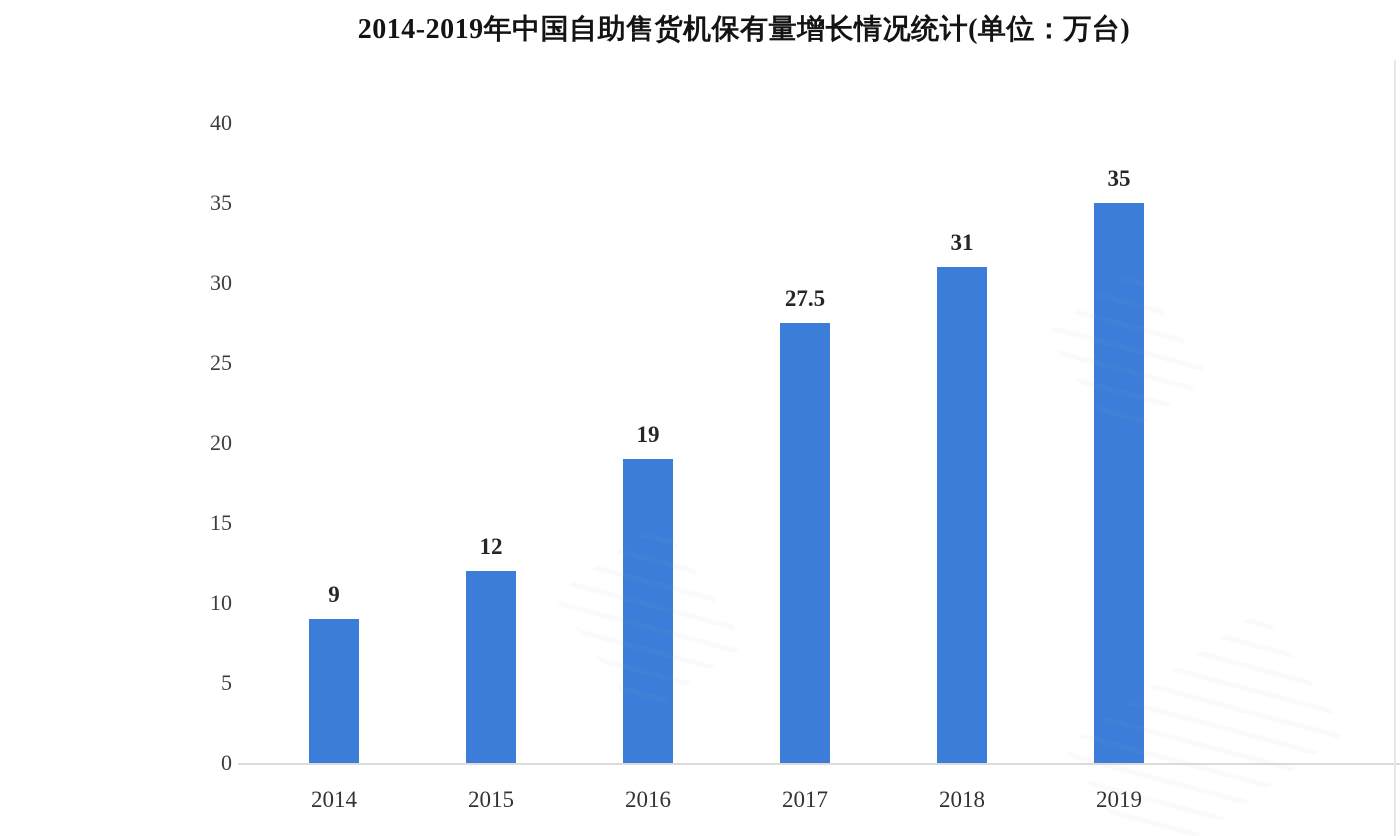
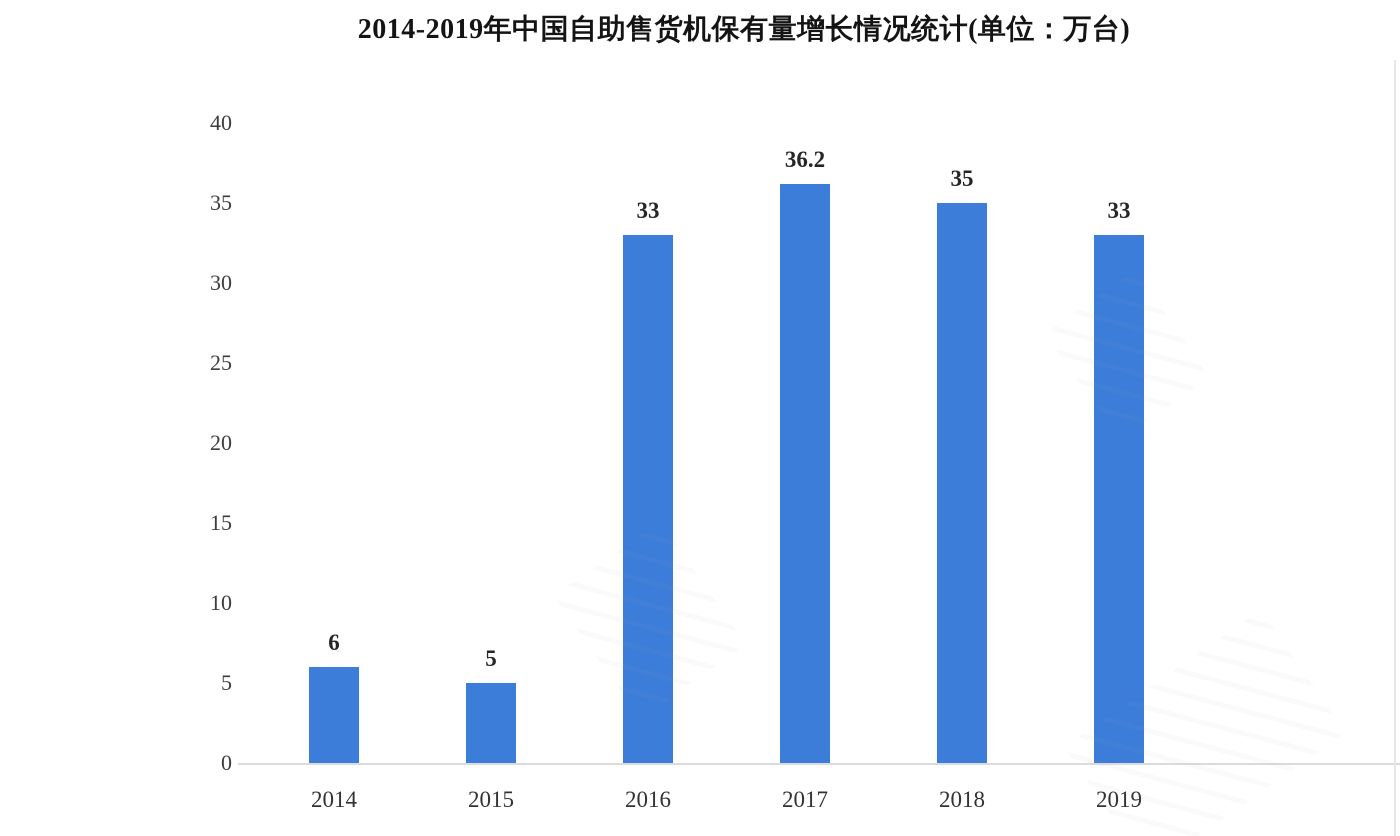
2014: 9 -> 6
2015: 12 -> 5
2016: 19 -> 33
2017: 27.5 -> 36.2
2018: 31 -> 35
2019: 35 -> 33
